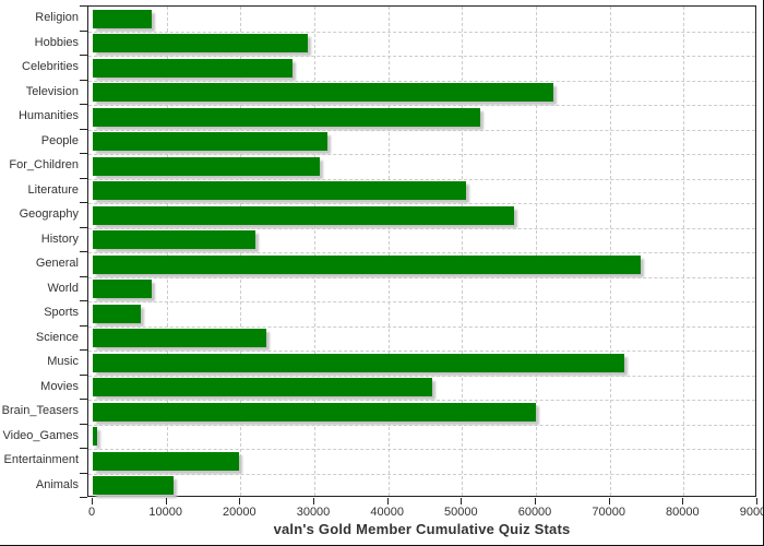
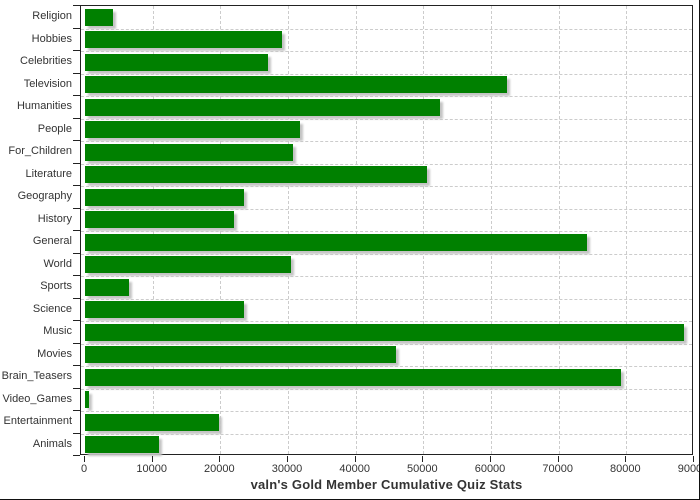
Religion: 8000 -> 4000
Geography: 57000 -> 24000
World: 8000 -> 30000
Music: 72000 -> 88000
Brain_Teasers: 60000 -> 79000
